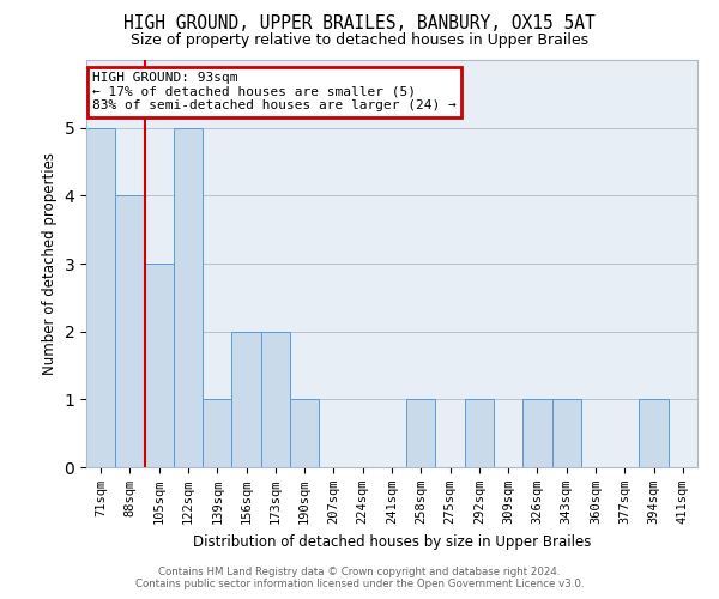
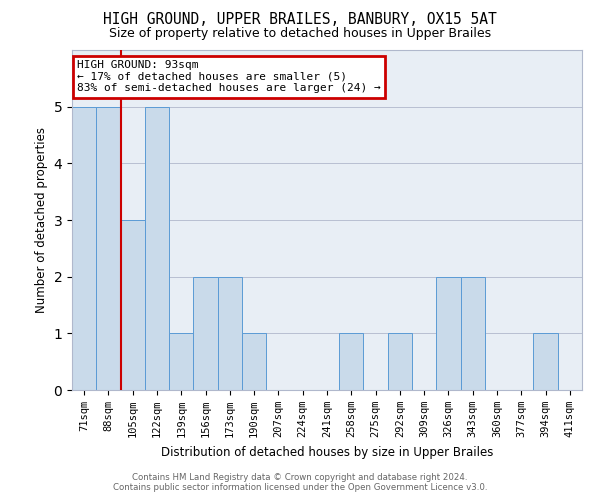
88sqm: 4 -> 5
326sqm: 1 -> 2
343sqm: 1 -> 2
